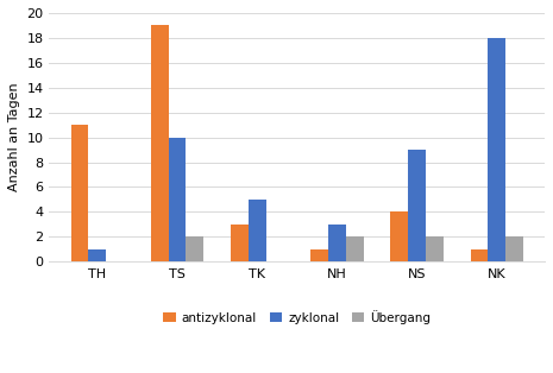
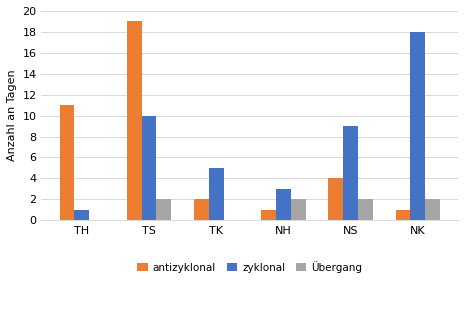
antizyklonal/TK: 3 -> 2
